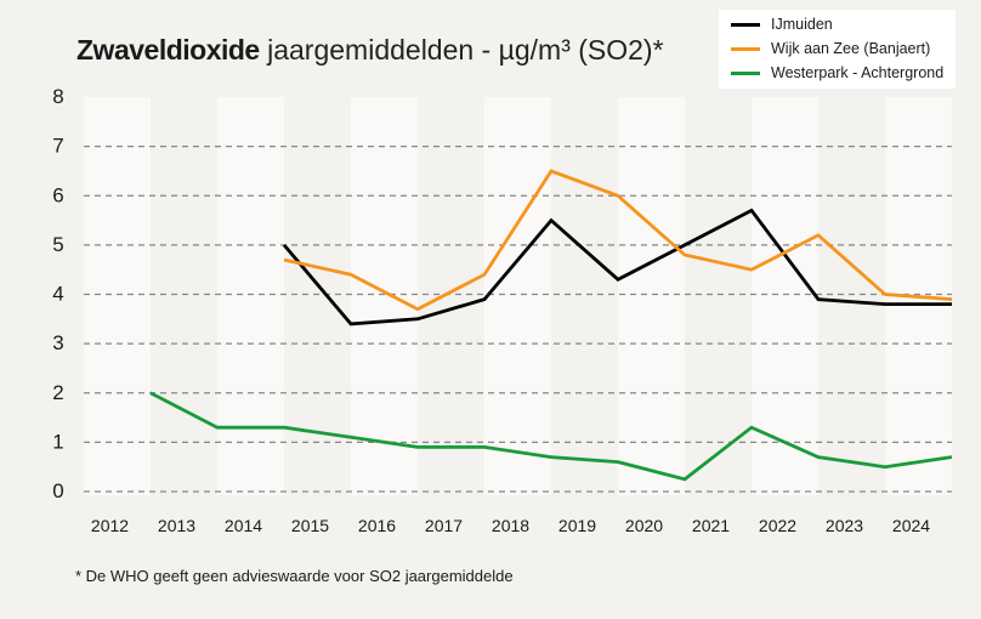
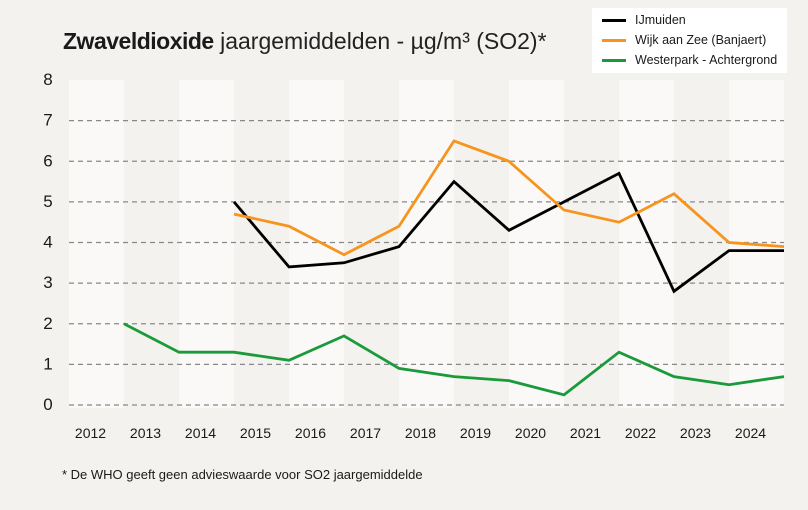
Westerpark - Achtergrond/2016: 0.9 -> 1.7
IJmuiden/2022: 3.9 -> 2.8
